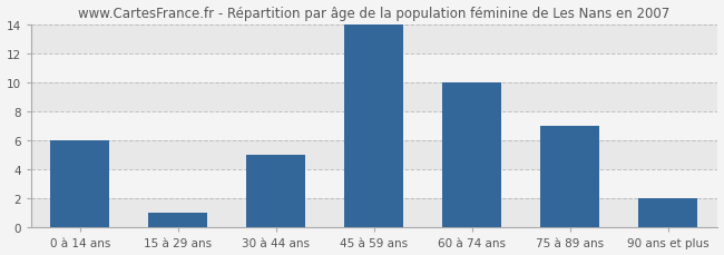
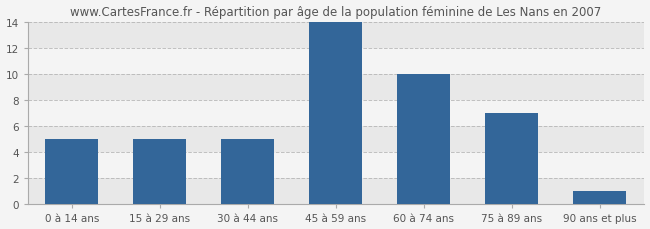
0 à 14 ans: 6 -> 5
15 à 29 ans: 1 -> 5
90 ans et plus: 2 -> 1
